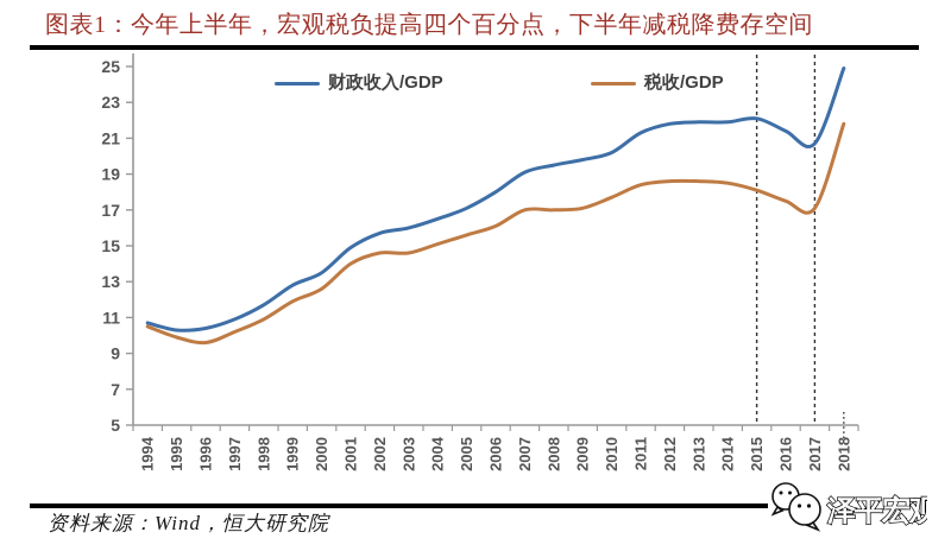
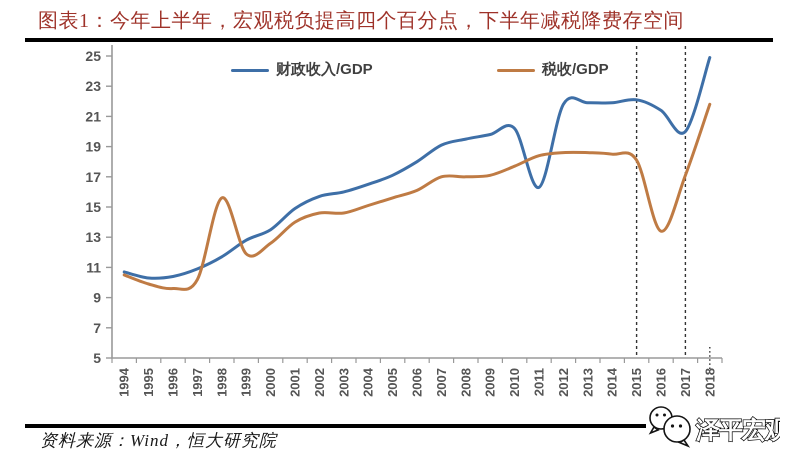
税收/GDP/1998: 10.9 -> 15.6
财政收入/GDP/2011: 21.3 -> 16.3
税收/GDP/2016: 17.5 -> 13.4
财政收入/GDP/2017: 20.7 -> 20.0
